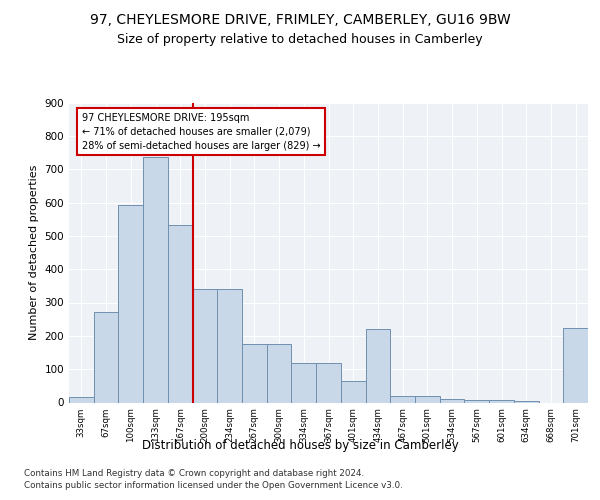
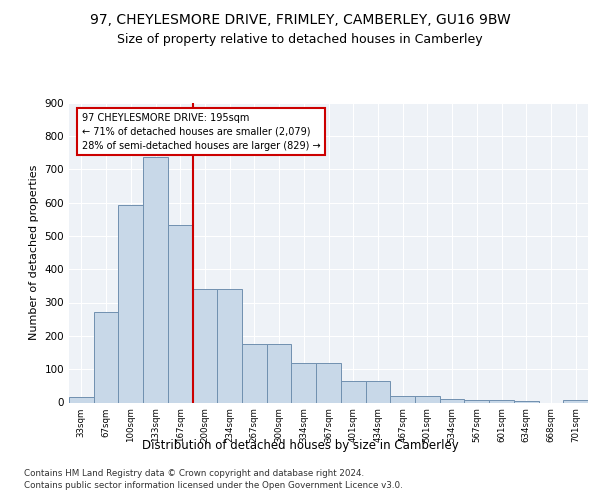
434sqm: 220 -> 65
701sqm: 225 -> 8
